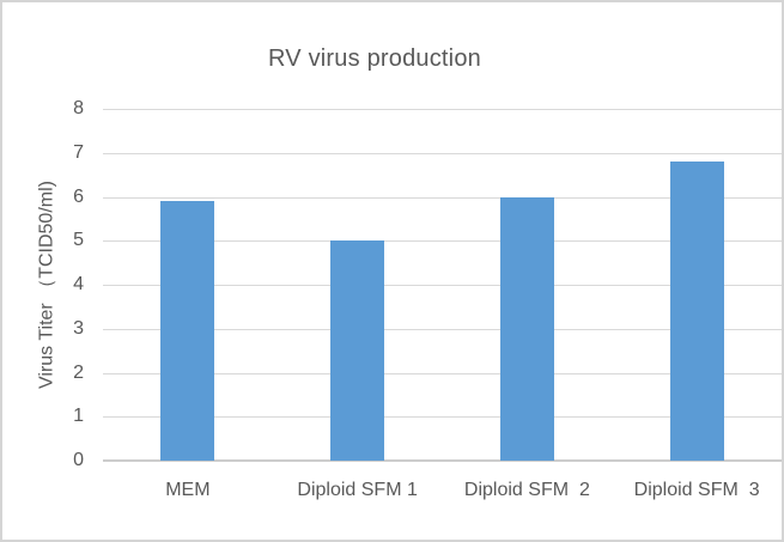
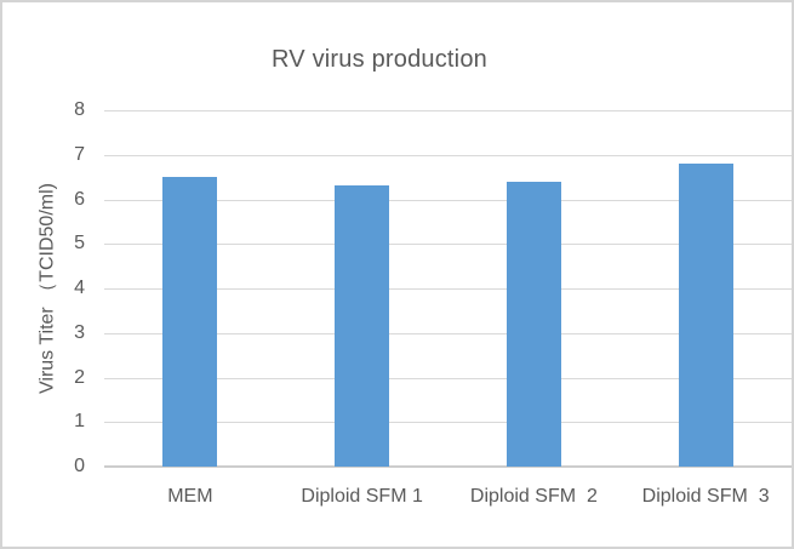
MEM: 5.9 -> 6.5
Diploid SFM 1: 5.0 -> 6.3
Diploid SFM 2: 6.0 -> 6.4
